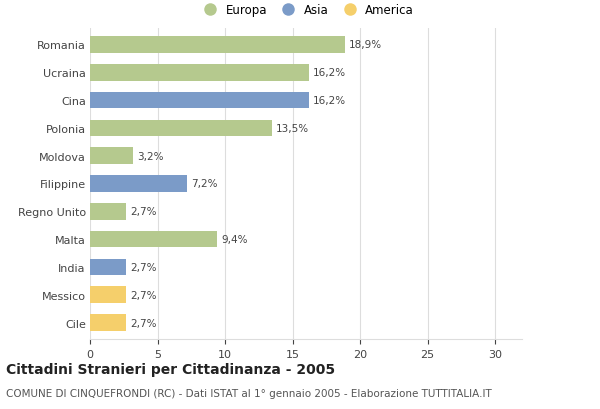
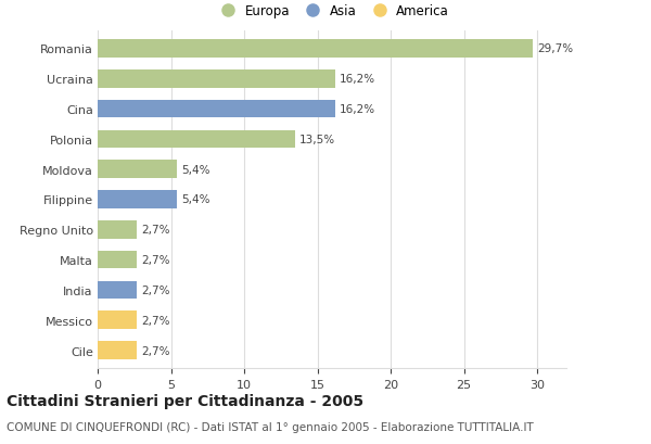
Romania: 18,9% -> 29,7%
Moldova: 3,2% -> 5,4%
Filippine: 7,2% -> 5,4%
Malta: 9,4% -> 2,7%
